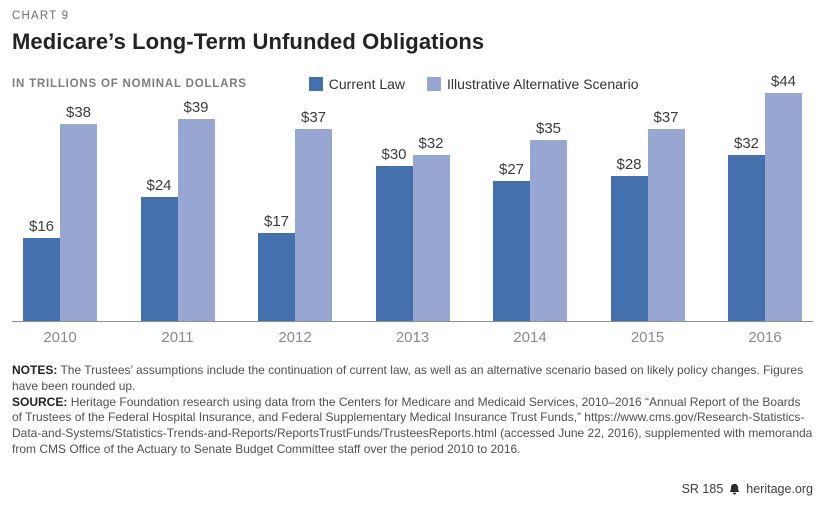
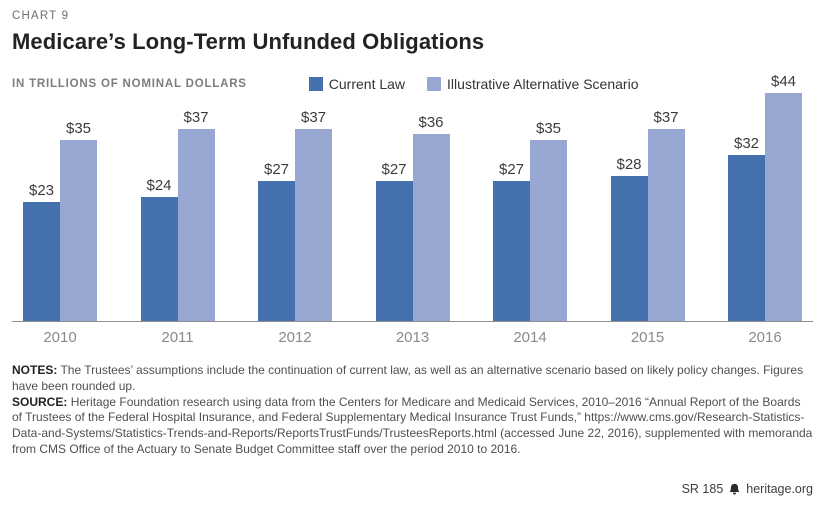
Current Law/2010: $16 -> $23
Illustrative Alternative Scenario/2010: $38 -> $35
Illustrative Alternative Scenario/2011: $39 -> $37
Current Law/2012: $17 -> $27
Current Law/2013: $30 -> $27
Illustrative Alternative Scenario/2013: $32 -> $36
